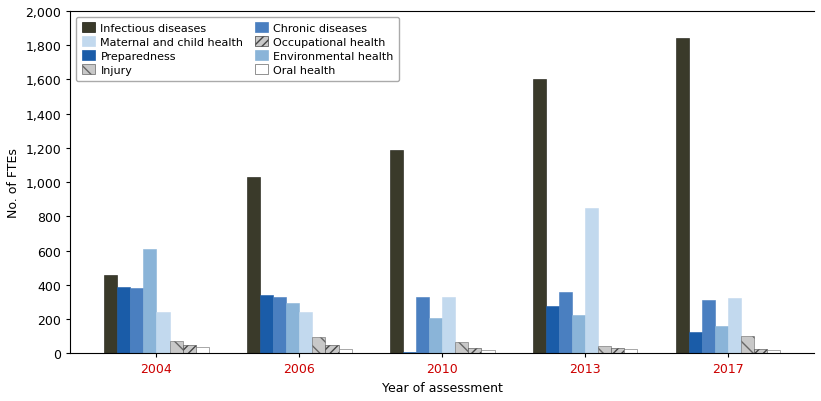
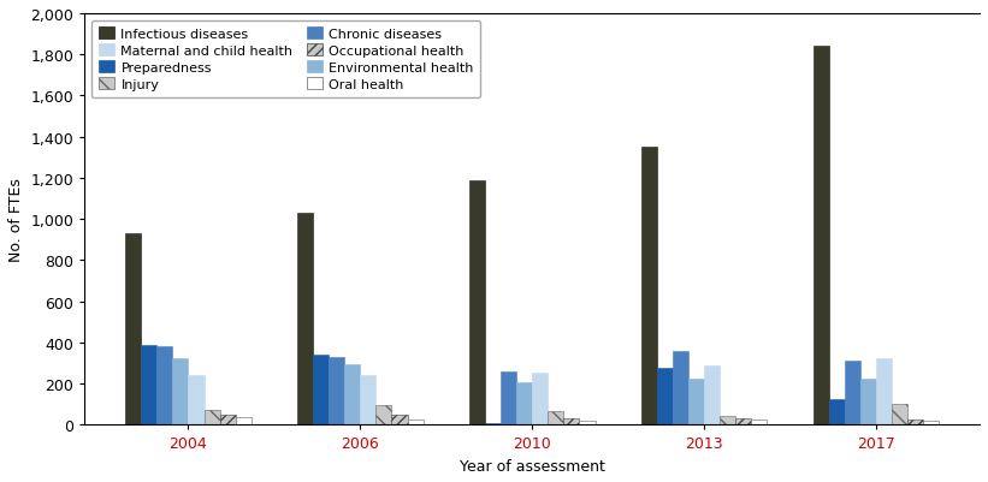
Infectious diseases/2004: 460 -> 930
Environmental health/2004: 610 -> 320
Chronic diseases/2010: 330 -> 260
Maternal and child health/2010: 330 -> 260
Infectious diseases/2013: 1,600 -> 1,350
Maternal and child health/2013: 850 -> 290
Environmental health/2017: 160 -> 220
